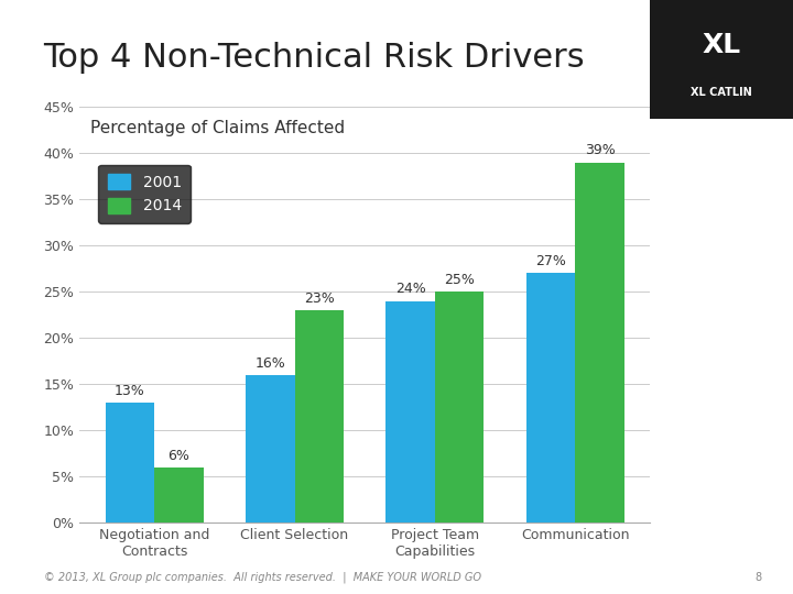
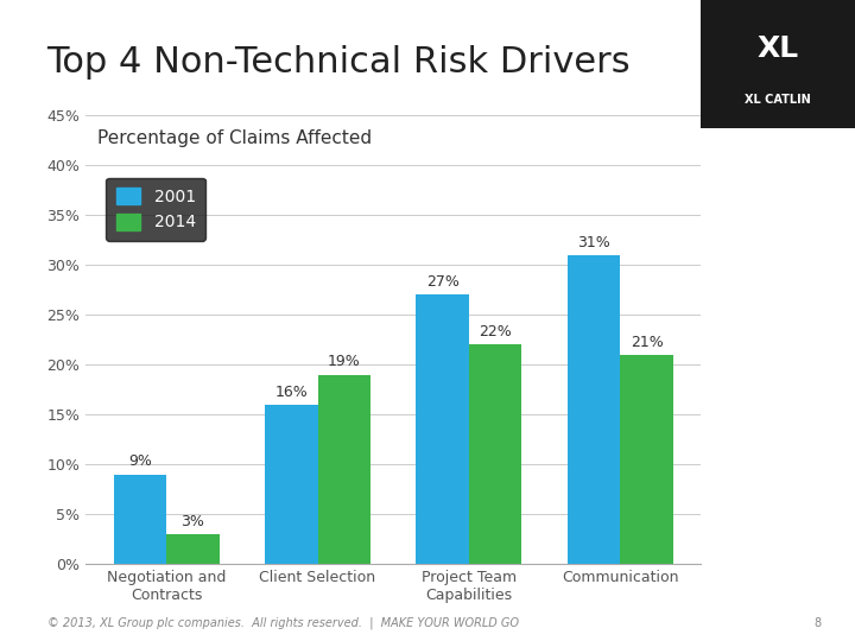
2001/Negotiation and Contracts: 13% -> 9%
2014/Negotiation and Contracts: 6% -> 3%
2014/Client Selection: 23% -> 19%
2001/Project Team Capabilities: 24% -> 27%
2014/Project Team Capabilities: 25% -> 22%
2001/Communication: 27% -> 31%
2014/Communication: 39% -> 21%
